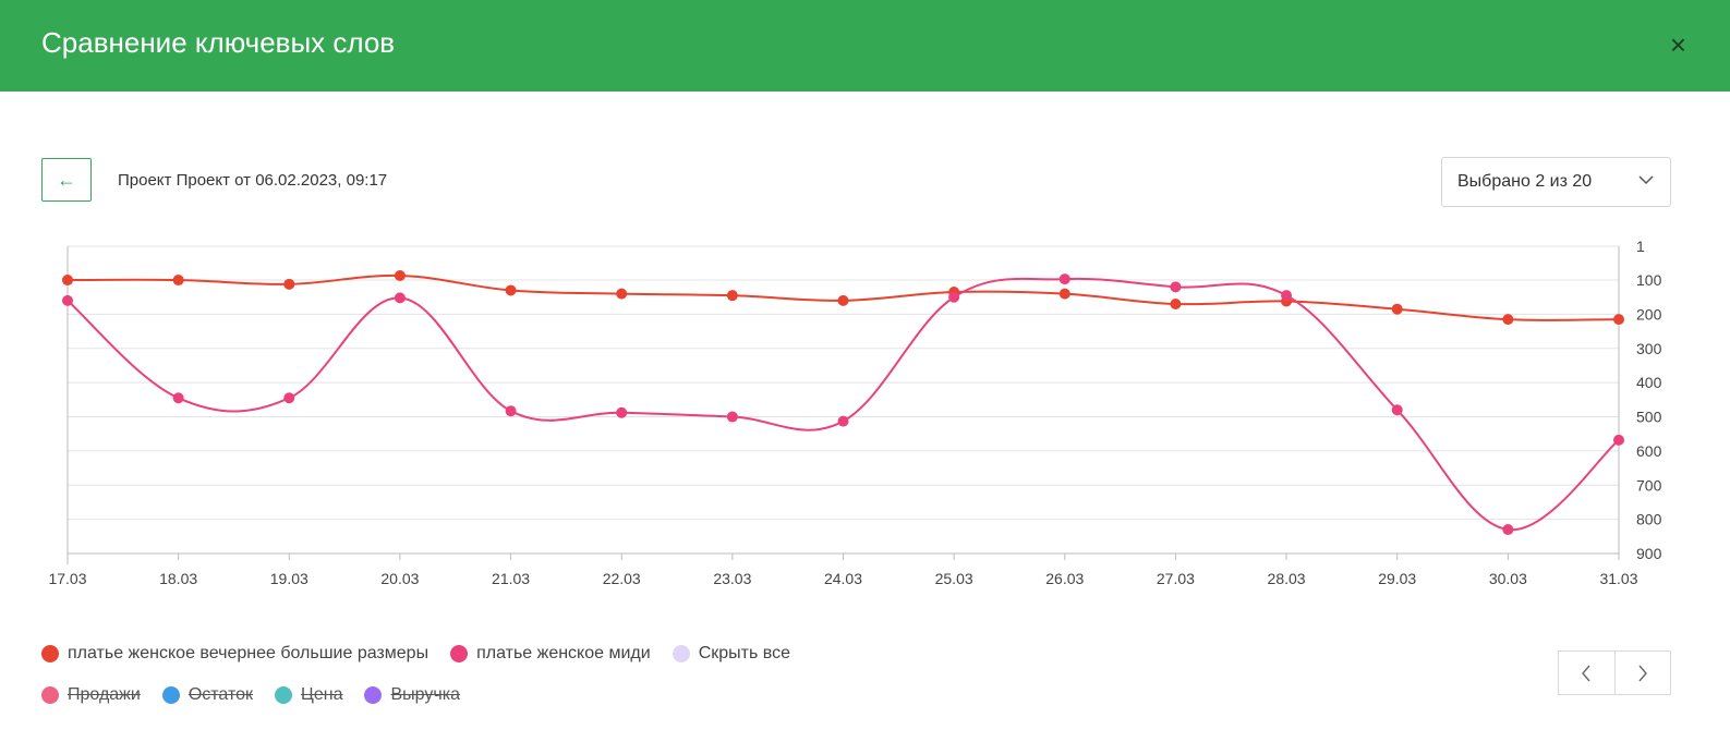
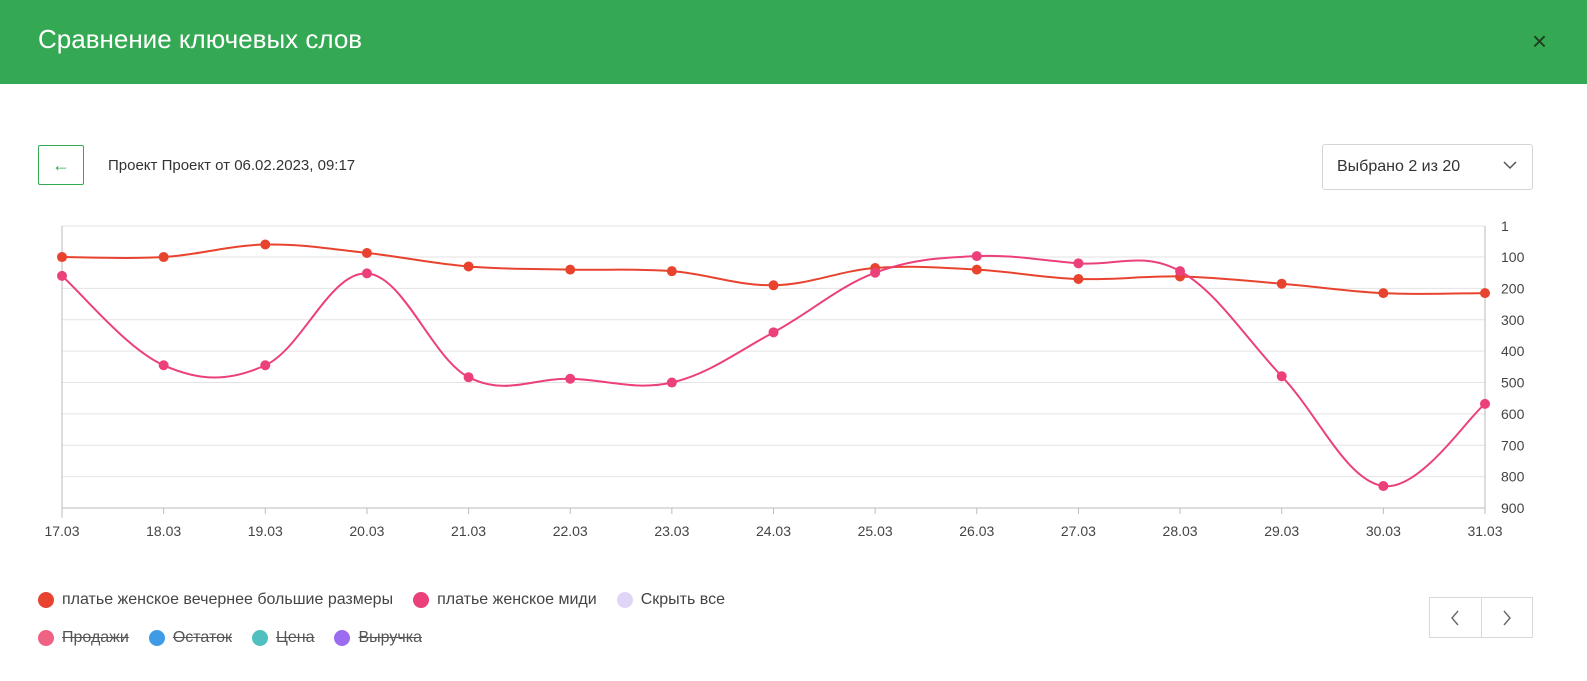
платье женское вечернее большие размеры/19.03: 110 -> 60
платье женское вечернее большие размеры/24.03: 160 -> 190
платье женское миди/24.03: 510 -> 340
